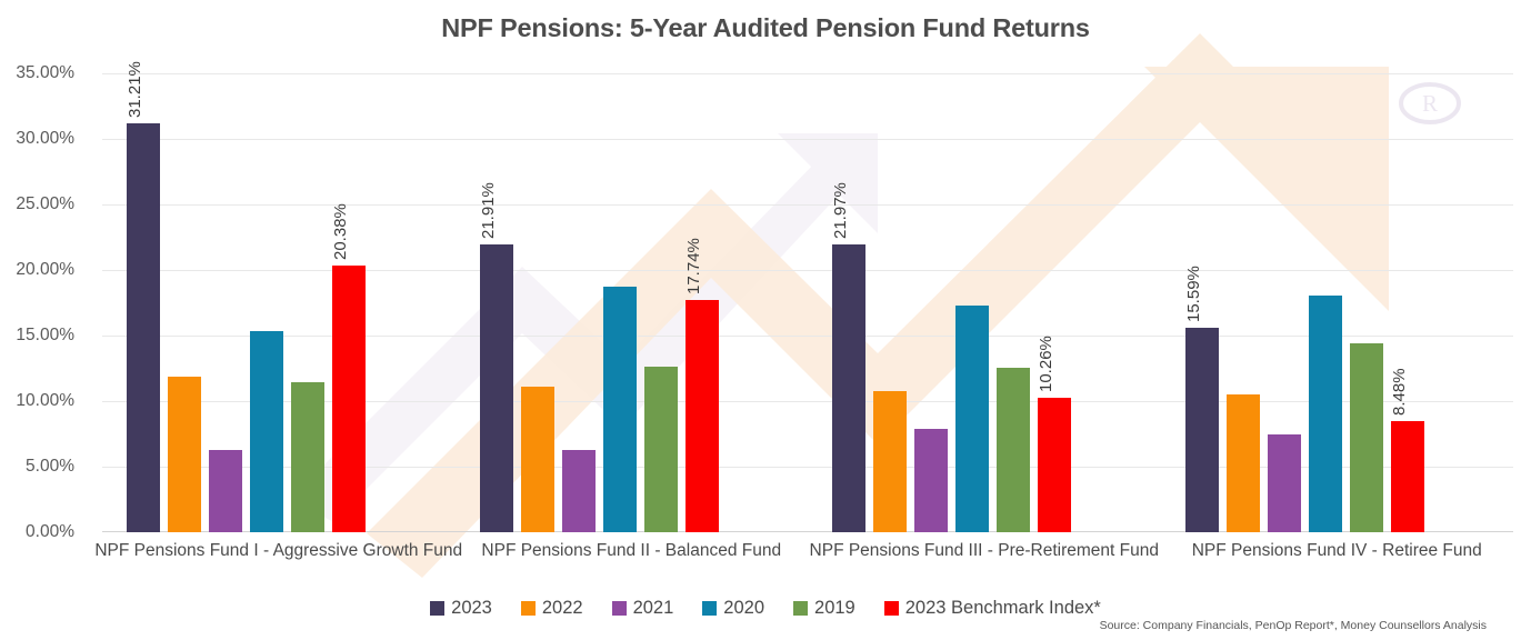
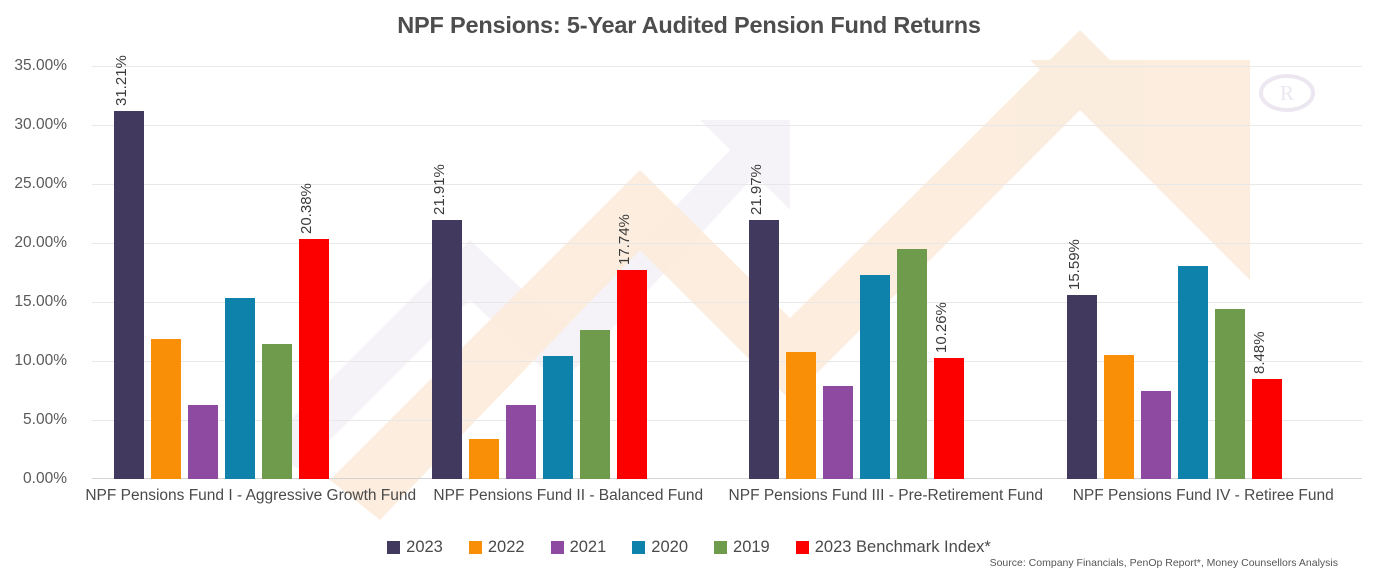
2022/NPF Pensions Fund II - Balanced Fund: 11.1% -> 3.4%
2020/NPF Pensions Fund II - Balanced Fund: 18.8% -> 10.4%
2019/NPF Pensions Fund III - Pre-Retirement Fund: 12.6% -> 19.5%
